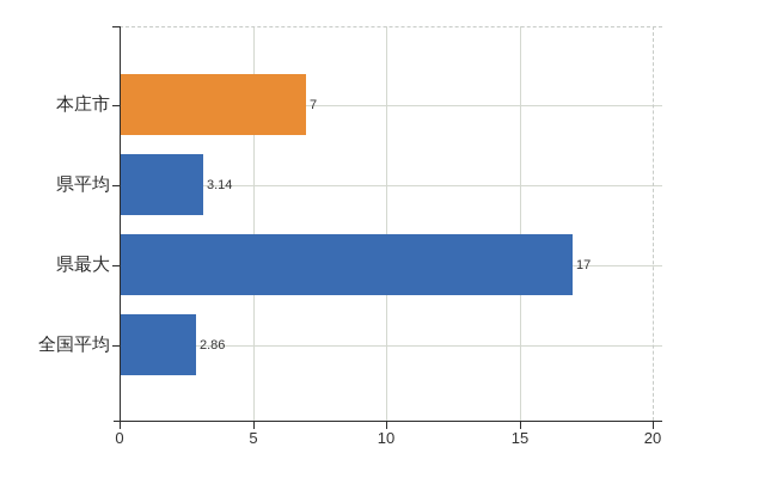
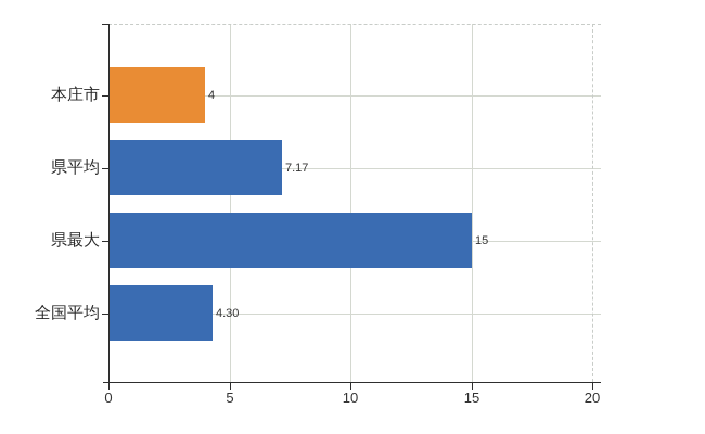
本庄市: 7 -> 4
県平均: 3.14 -> 7.17
県最大: 17 -> 15
全国平均: 2.86 -> 4.30
